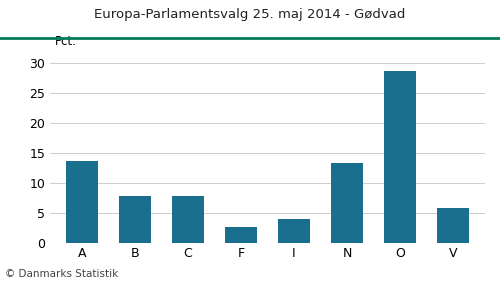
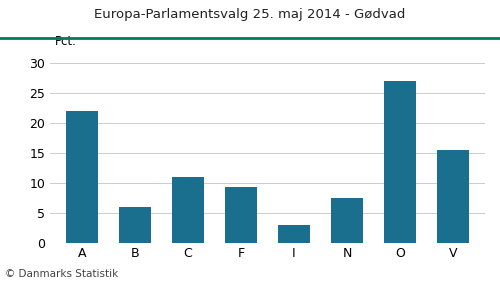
A: 13.6 -> 22.0
B: 7.8 -> 6.0
C: 7.8 -> 11.0
F: 2.6 -> 9.2
I: 4.0 -> 2.9
N: 13.2 -> 7.4
O: 28.6 -> 27.0
V: 5.8 -> 15.5
